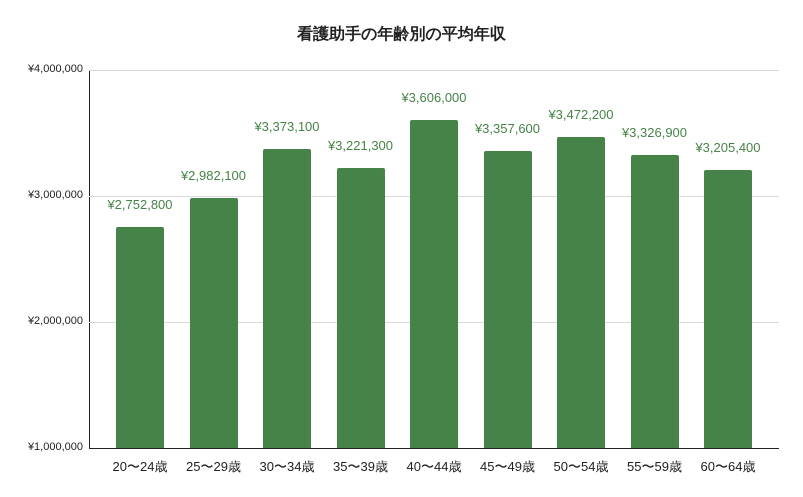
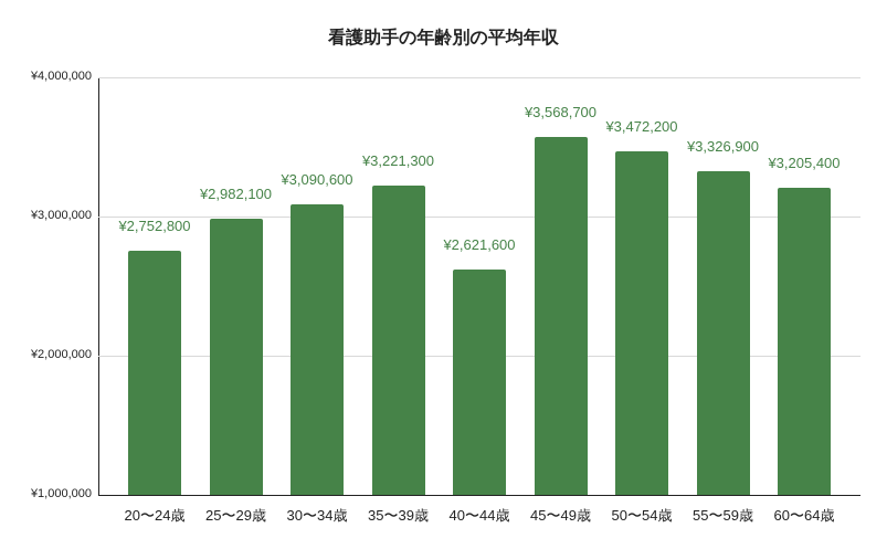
30〜34歳: ¥3,373,100 -> ¥3,090,600
40〜44歳: ¥3,606,000 -> ¥2,621,600
45〜49歳: ¥3,357,600 -> ¥3,568,700
